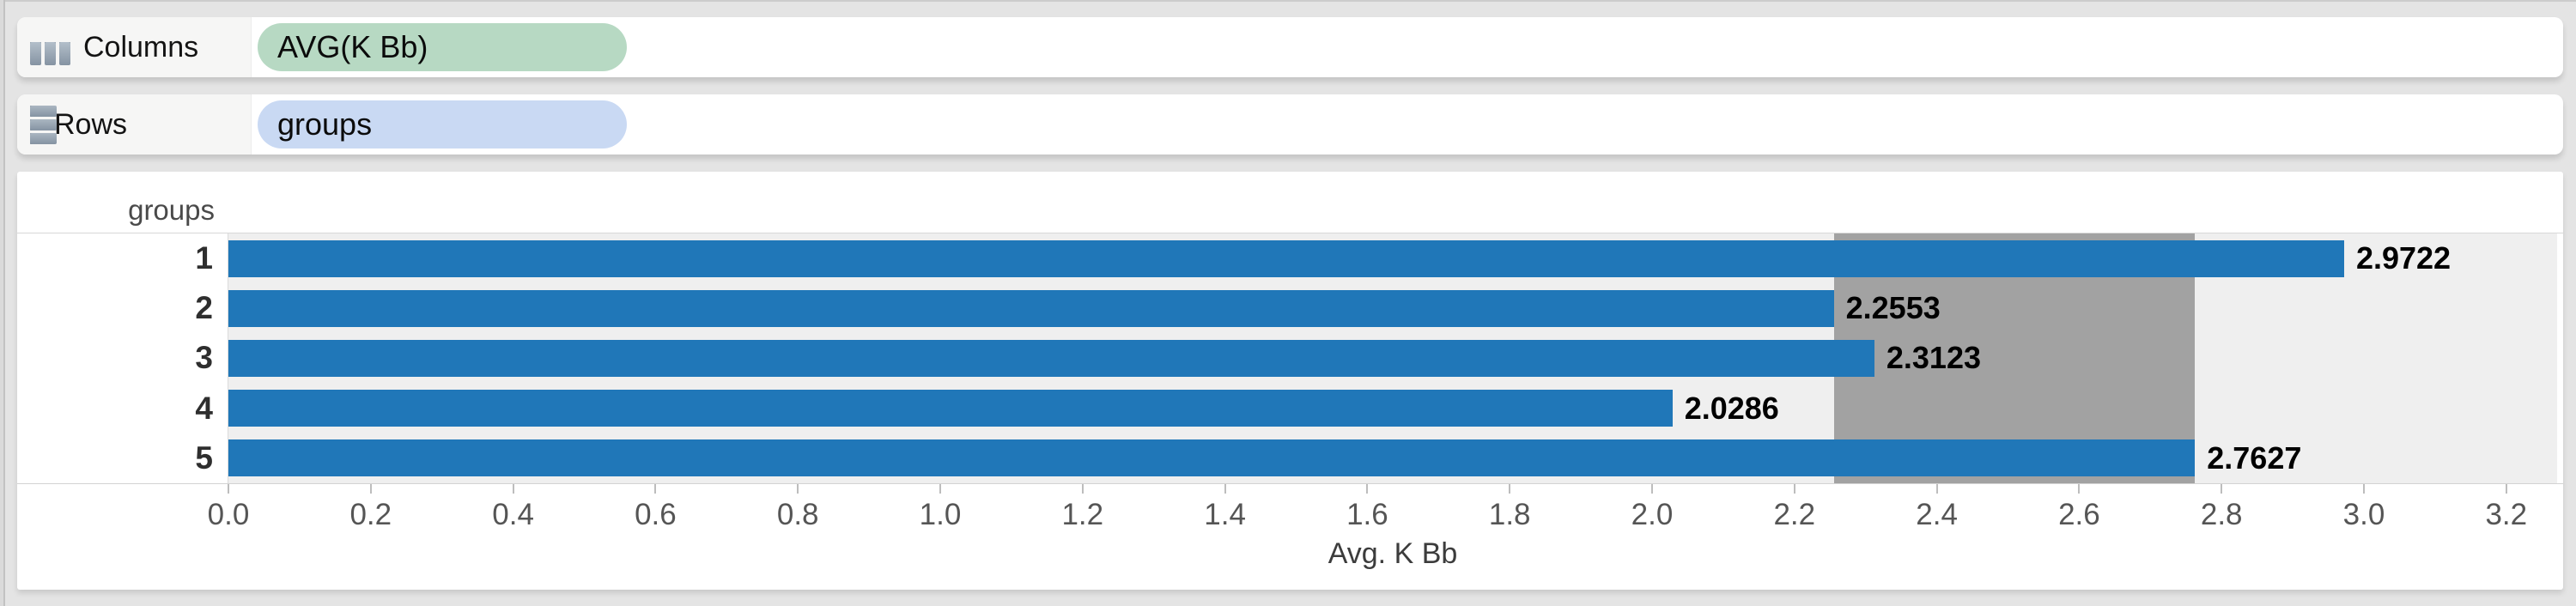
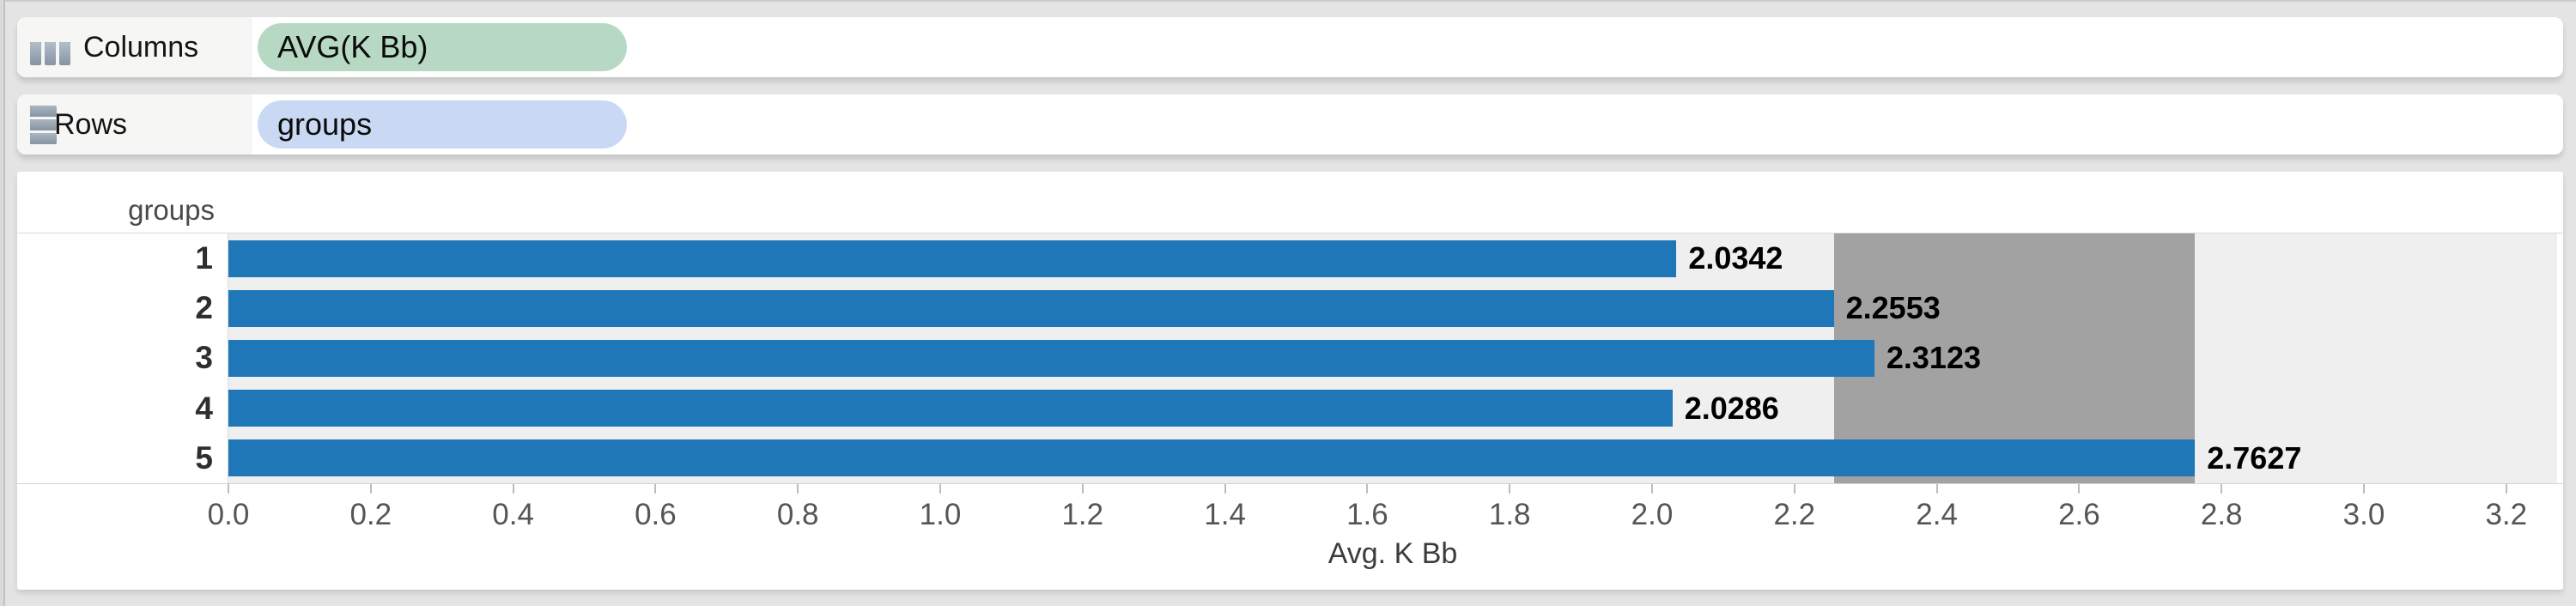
1: 2.9722 -> 2.0342
